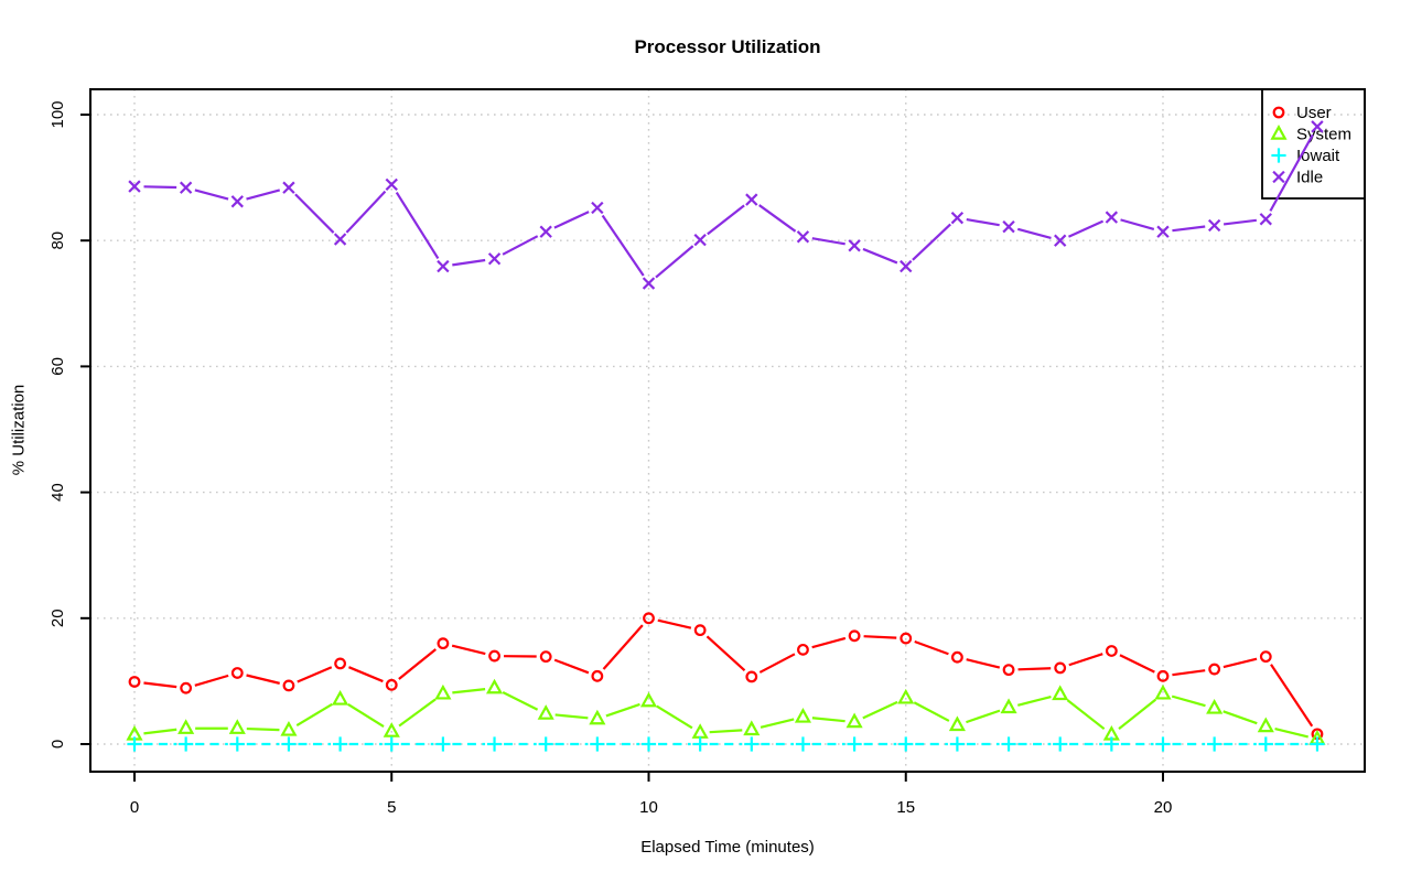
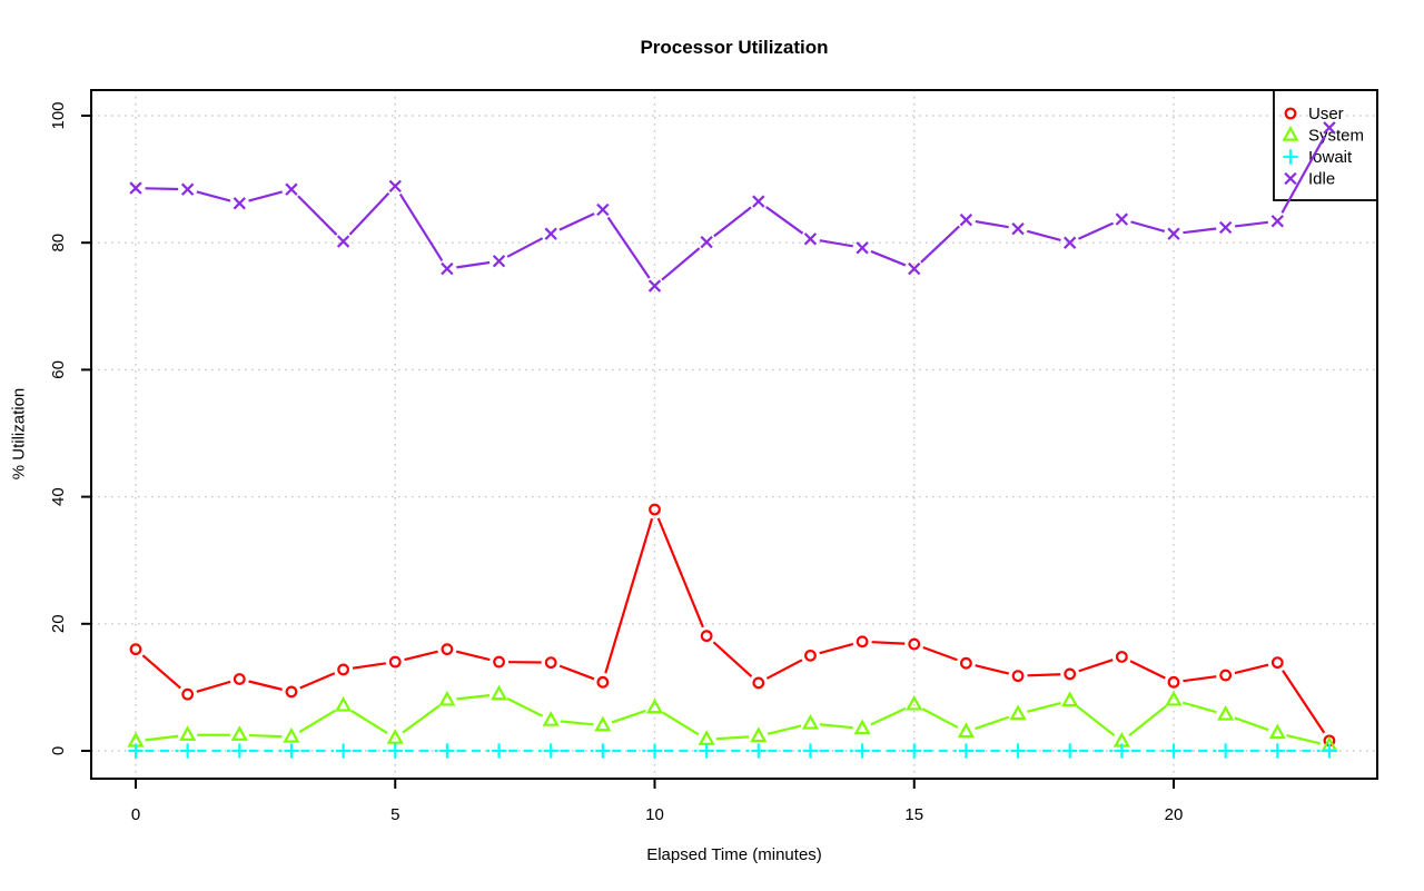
User/0: 10 -> 16
User/5: 9 -> 14
User/10: 20 -> 38
